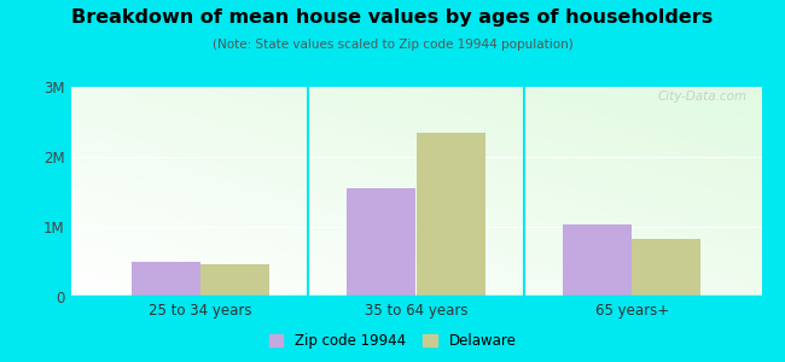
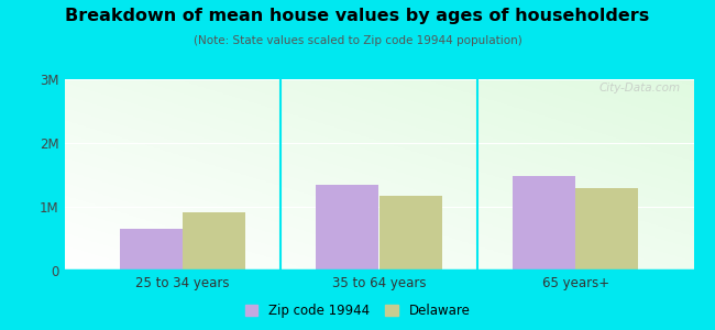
Zip code 19944/25 to 34 years: 0.50M -> 0.65M
Delaware/25 to 34 years: 0.46M -> 0.92M
Zip code 19944/35 to 64 years: 1.56M -> 1.35M
Delaware/35 to 64 years: 2.34M -> 1.18M
Zip code 19944/65 years+: 1.04M -> 1.48M
Delaware/65 years+: 0.82M -> 1.29M
